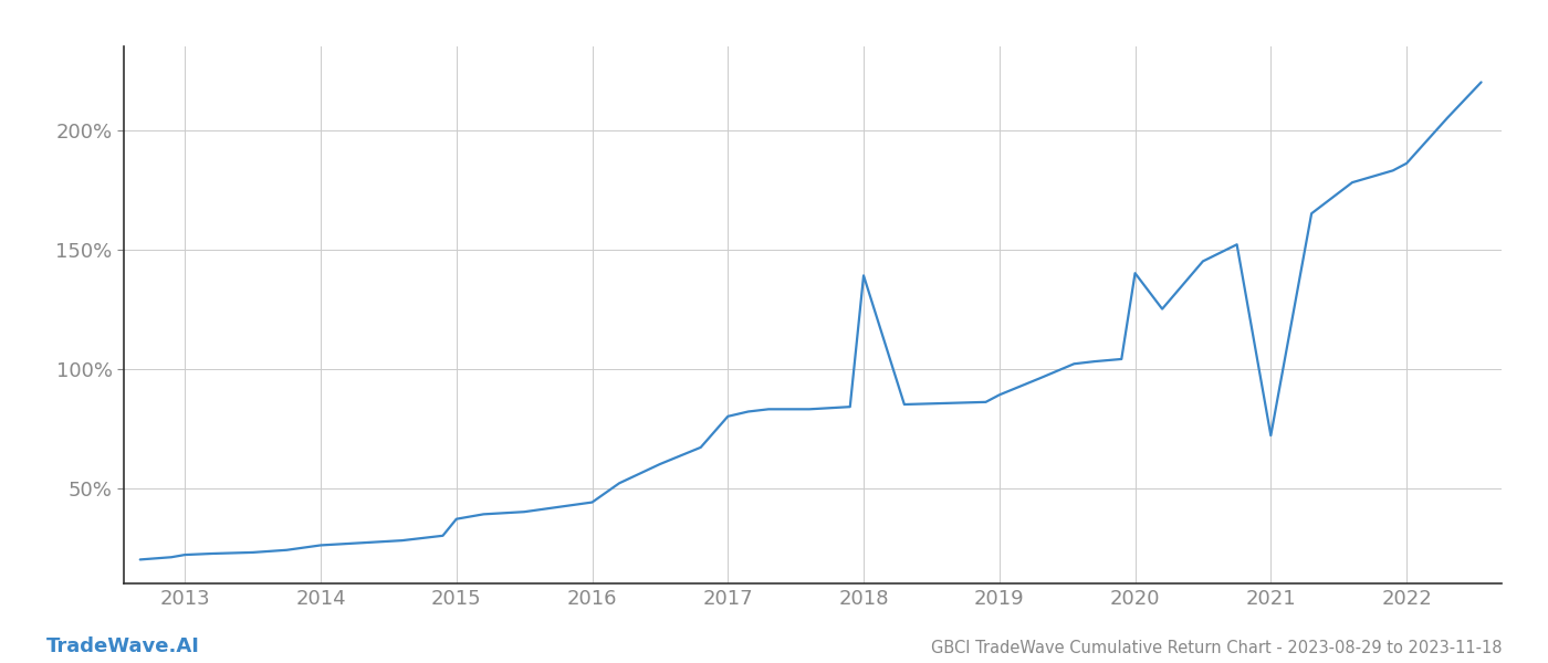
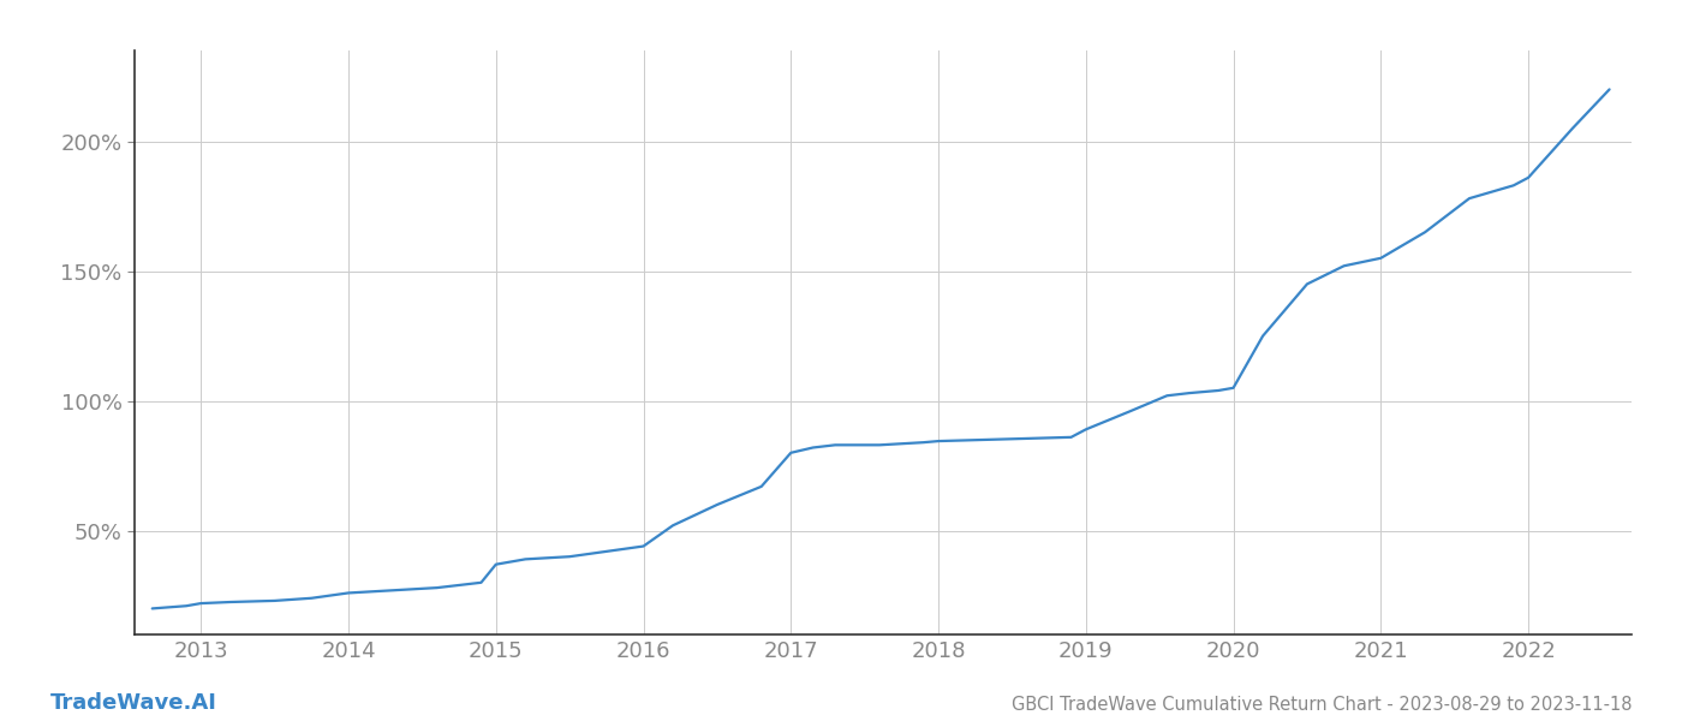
2018: 139.0% -> 84.5%
2020: 140.0% -> 105.0%
2021: 72.0% -> 155.0%
